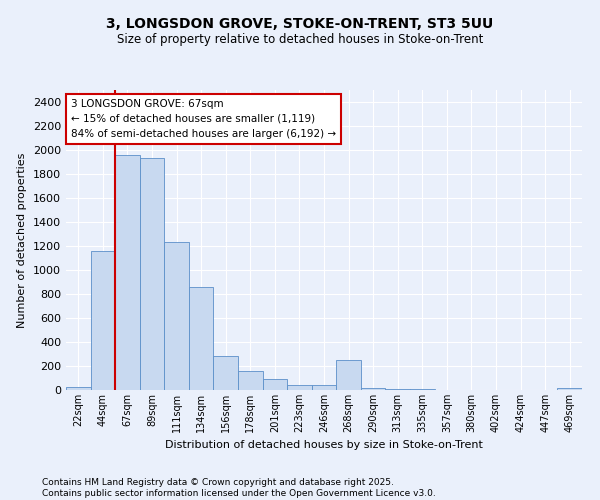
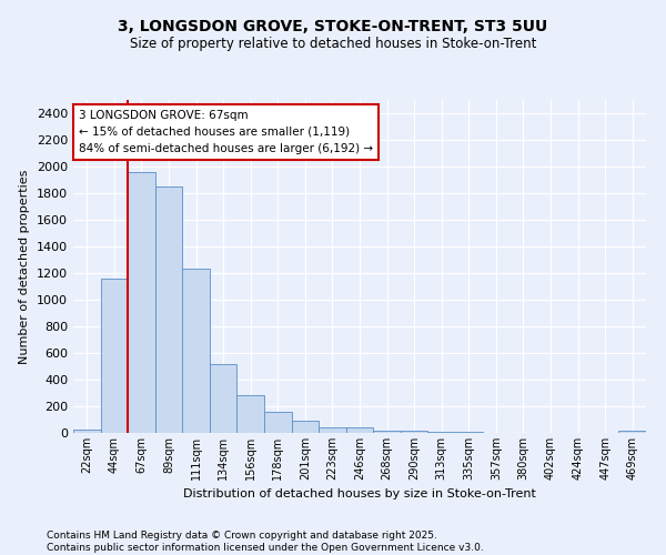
89sqm: 1930 -> 1850
134sqm: 860 -> 520
268sqm: 250 -> 20
